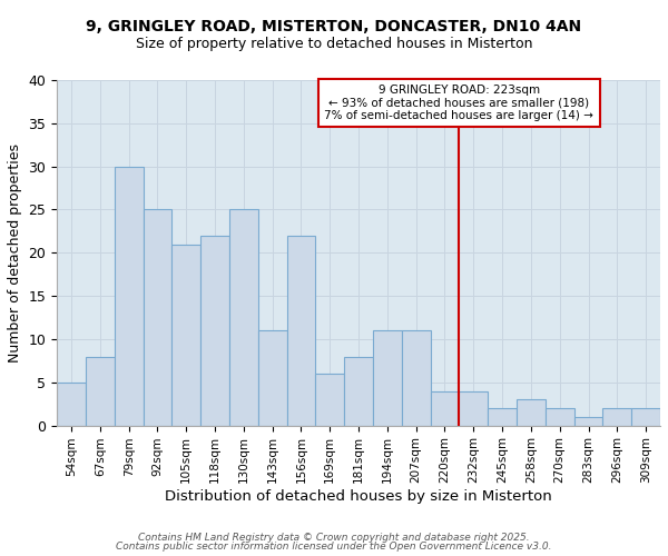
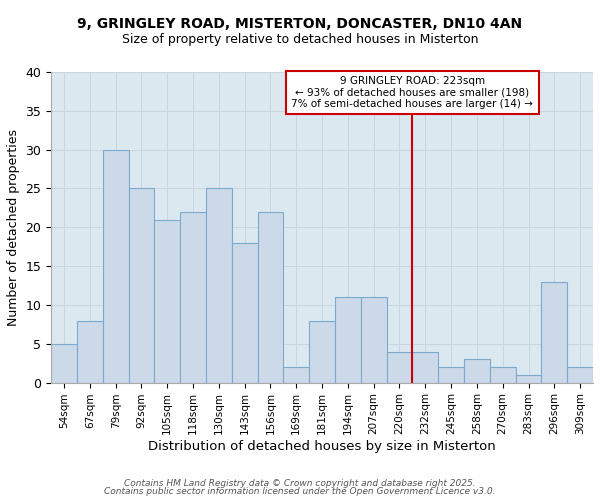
143sqm: 11 -> 18
169sqm: 6 -> 2
296sqm: 2 -> 13
